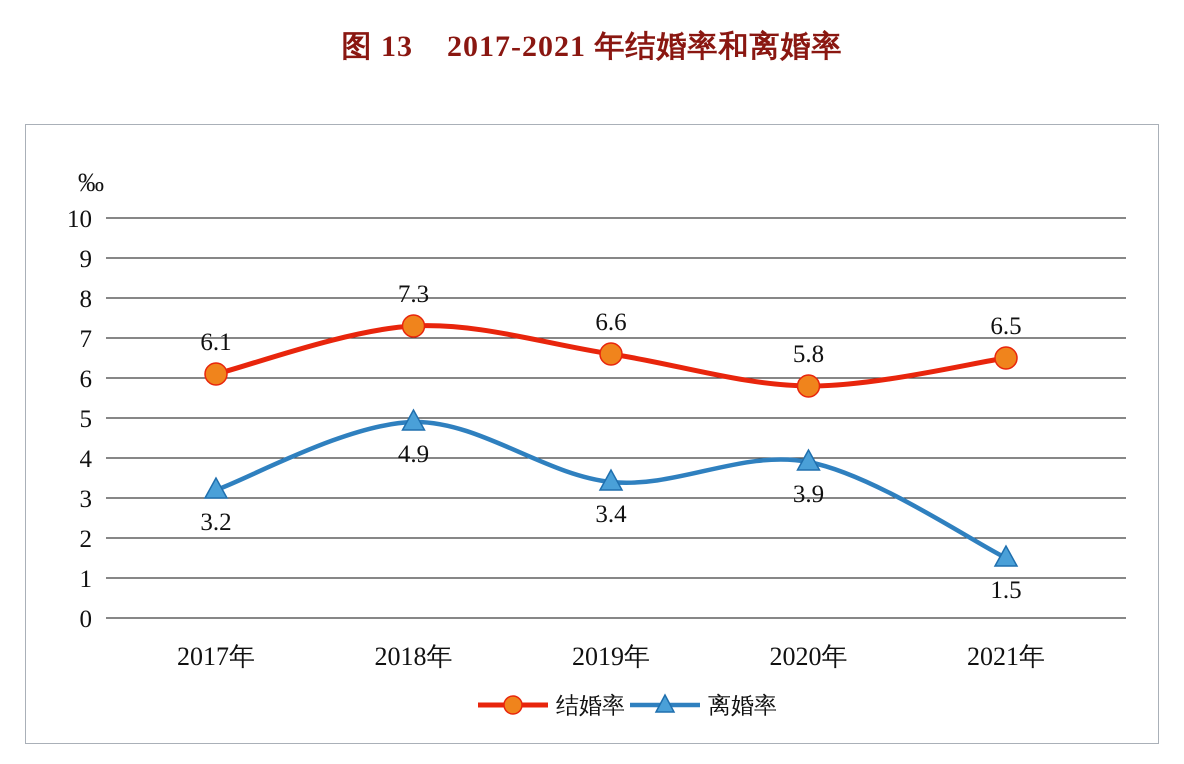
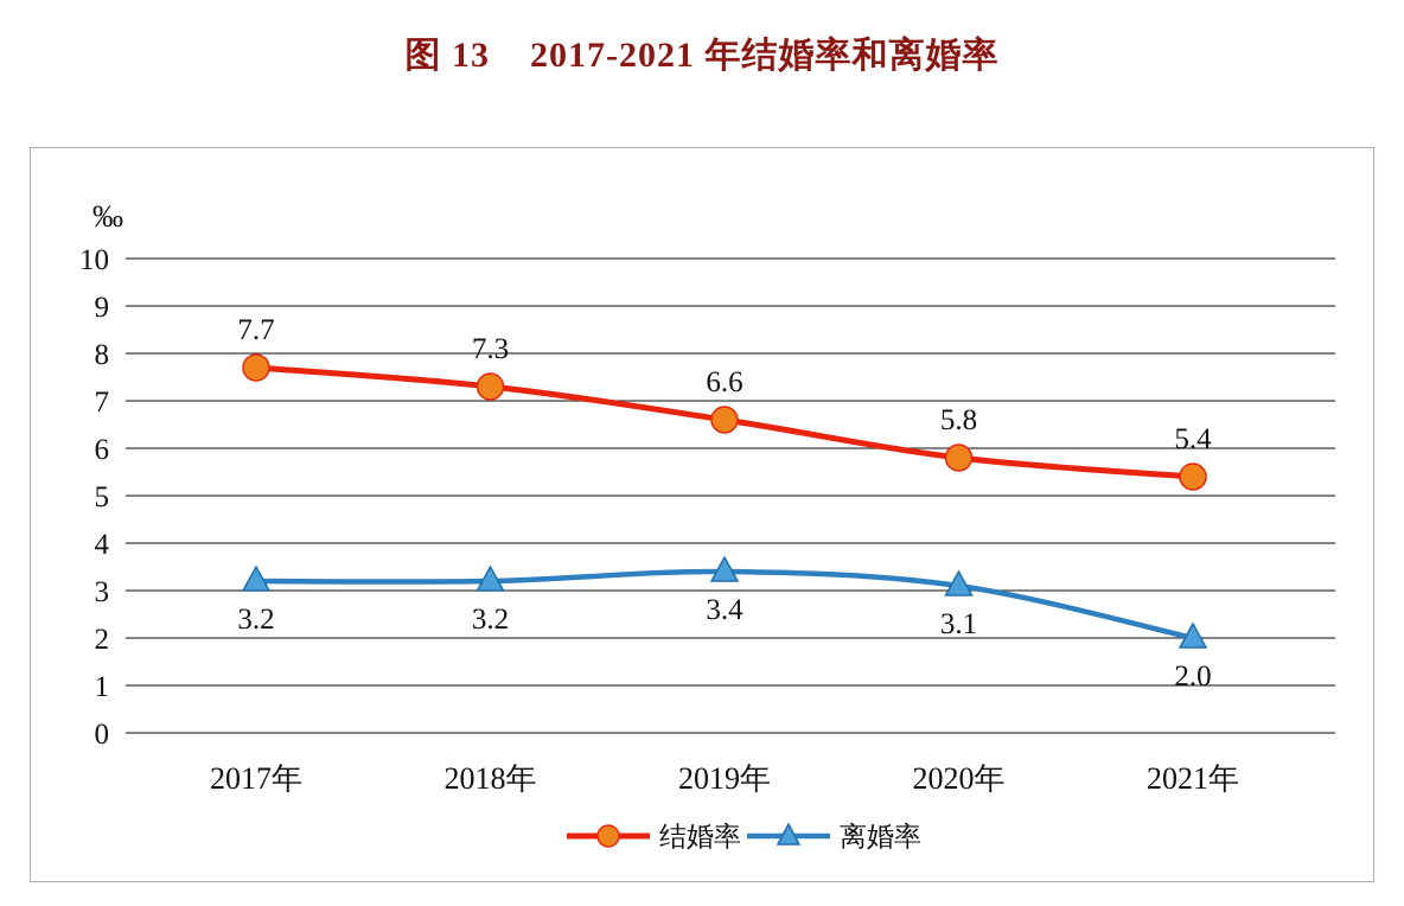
结婚率/2017年: 6.1 -> 7.7
离婚率/2018年: 4.9 -> 3.2
离婚率/2020年: 3.9 -> 3.1
结婚率/2021年: 6.5 -> 5.4
离婚率/2021年: 1.5 -> 2.0
